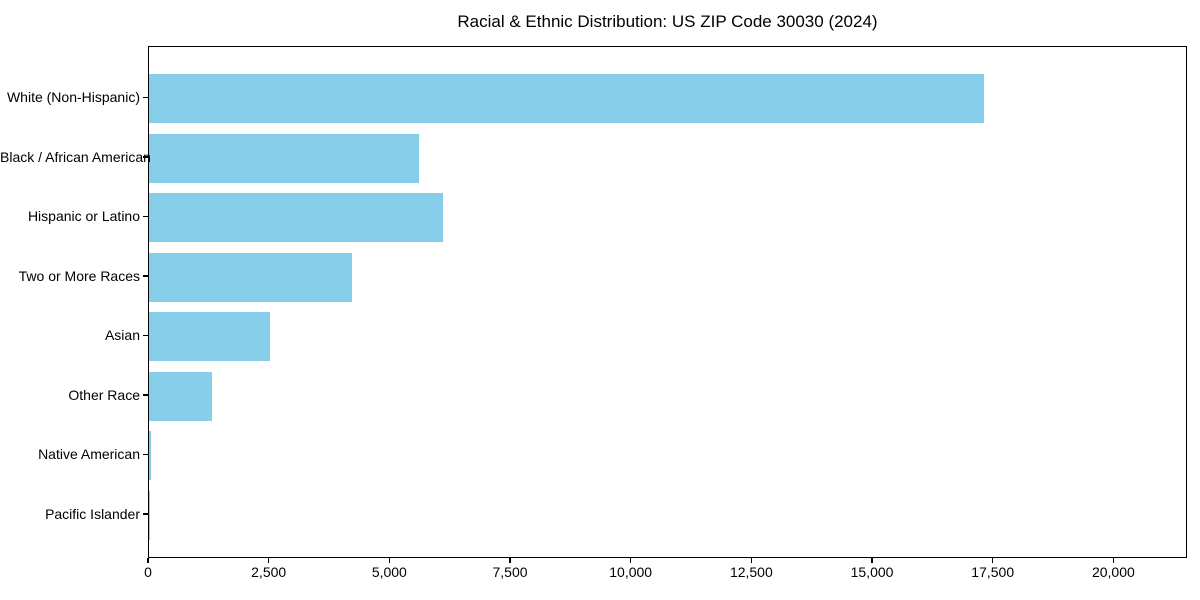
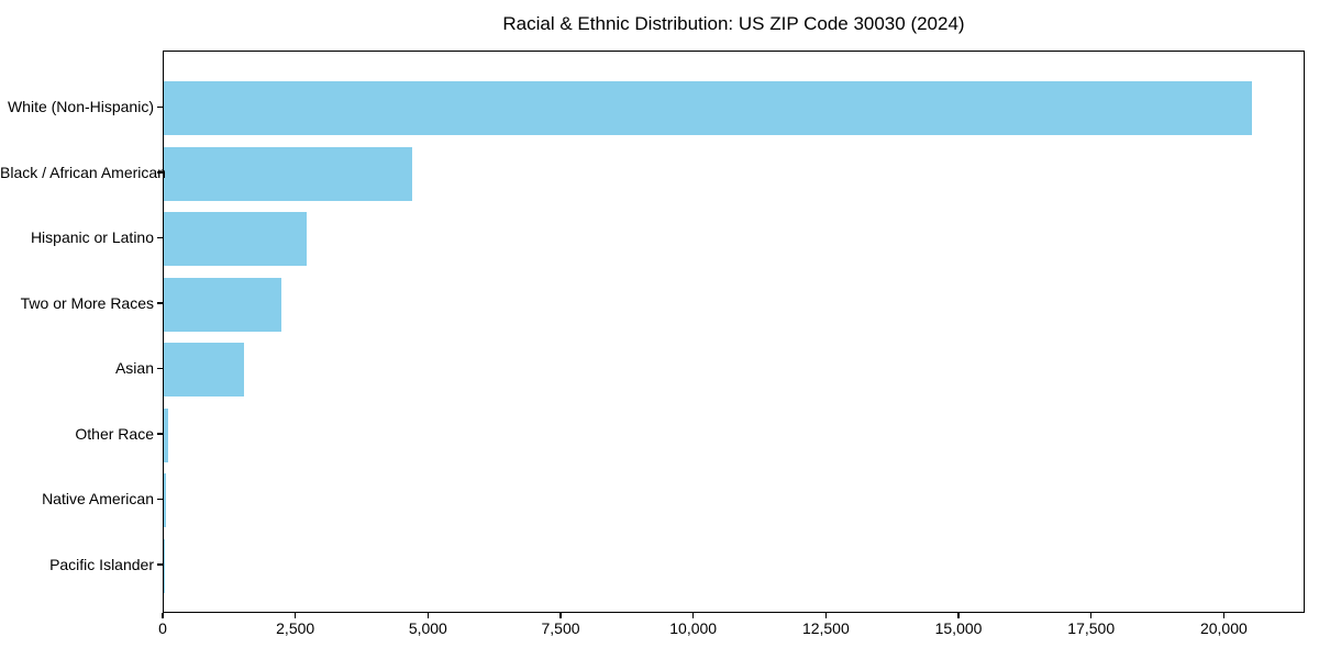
White (Non-Hispanic): 17300 -> 20500
Black / African American: 5600 -> 4700
Hispanic or Latino: 6100 -> 2700
Two or More Races: 4200 -> 2200
Asian: 2500 -> 1500
Other Race: 1300 -> 100
